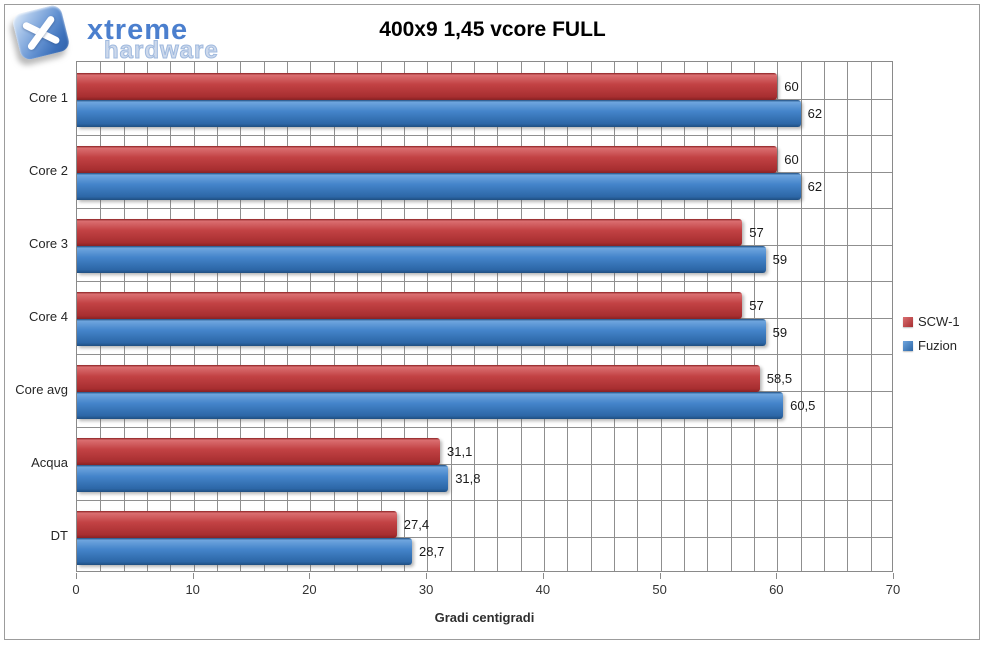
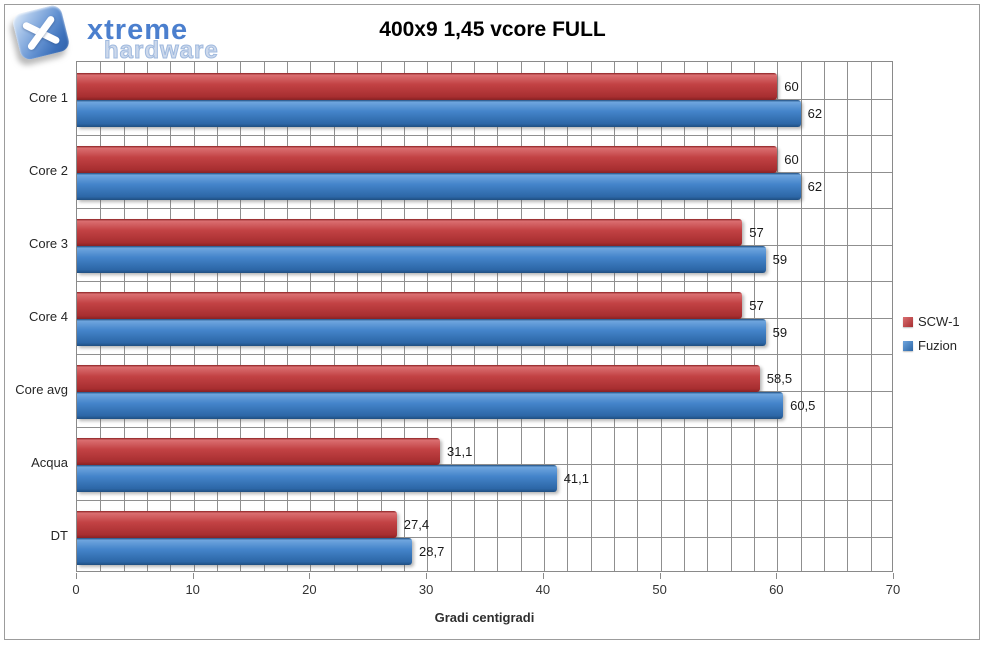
Fuzion/Acqua: 31,8 -> 41,1
